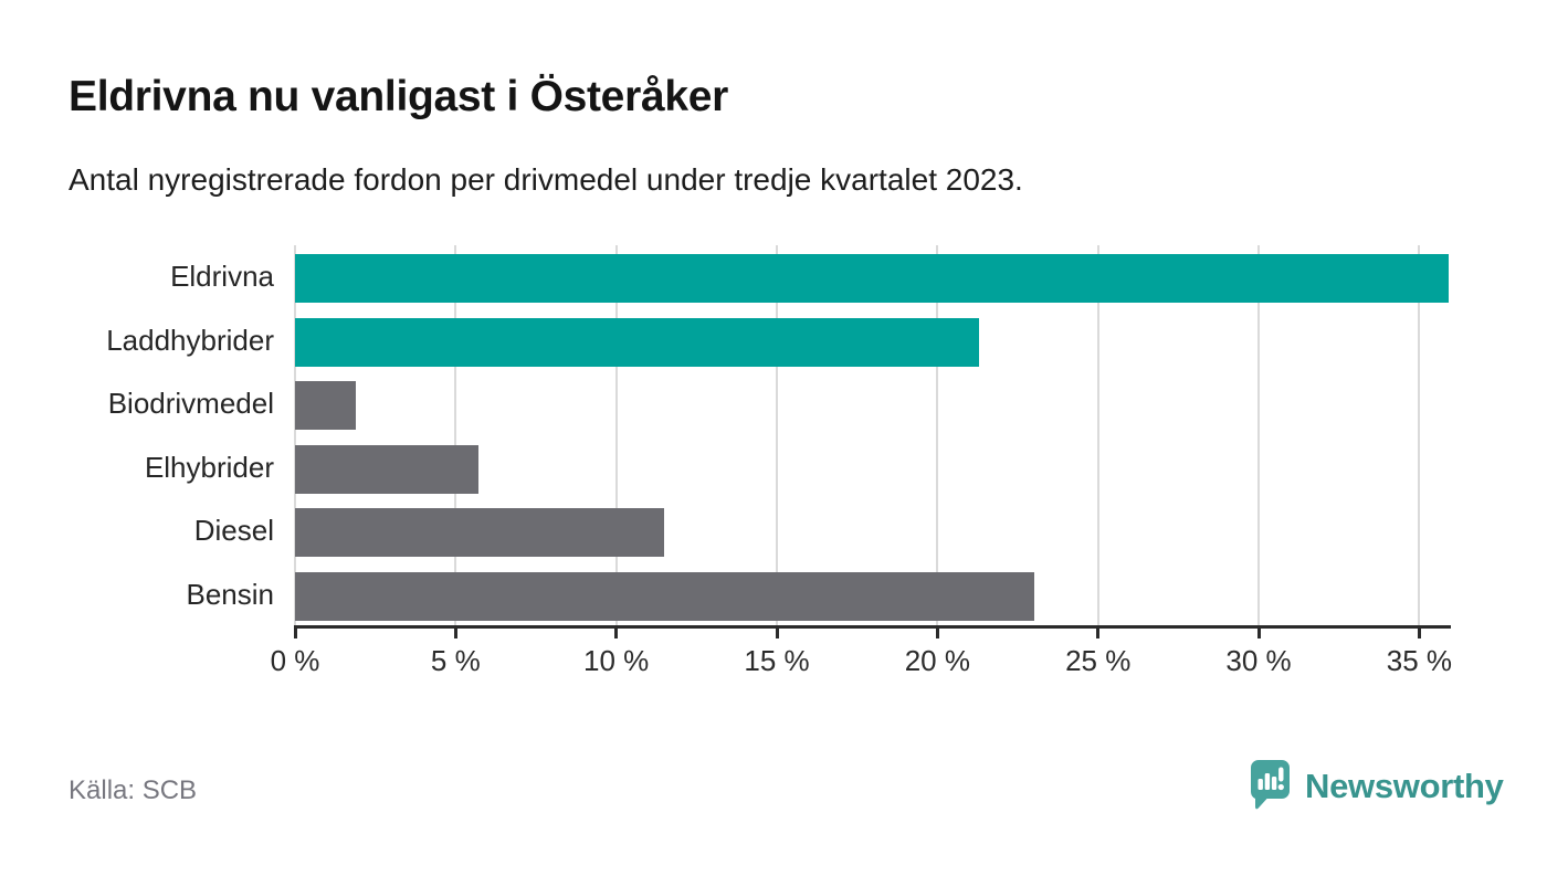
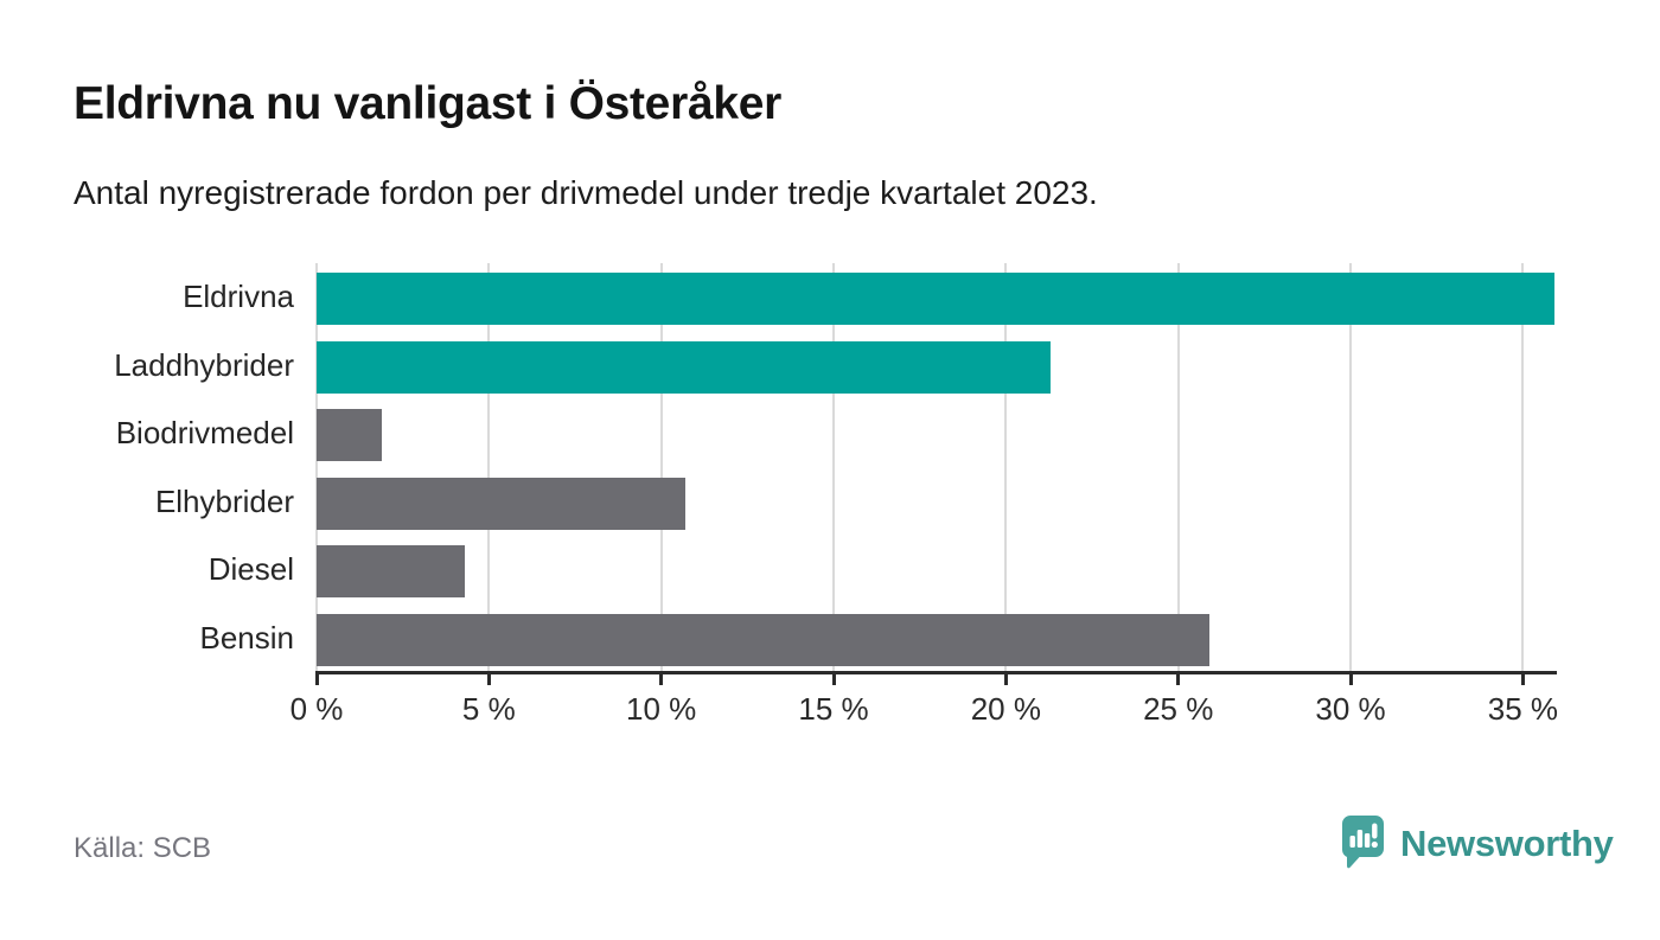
Elhybrider: 5.7% -> 10.7%
Diesel: 11.5% -> 4.3%
Bensin: 23.0% -> 25.9%
